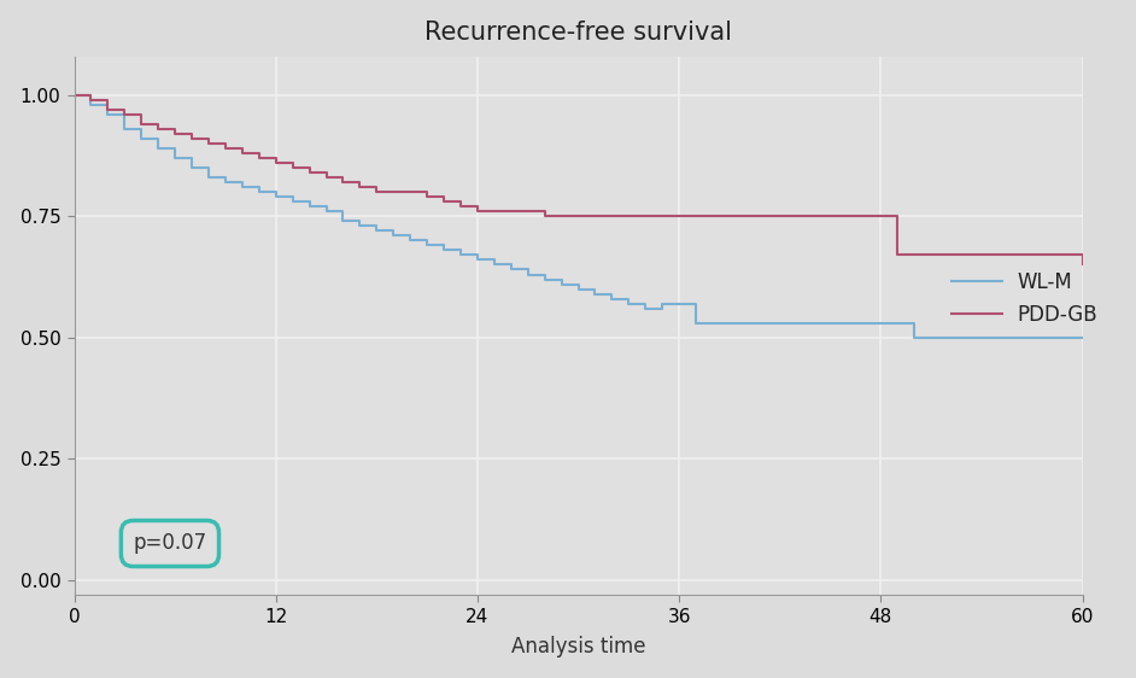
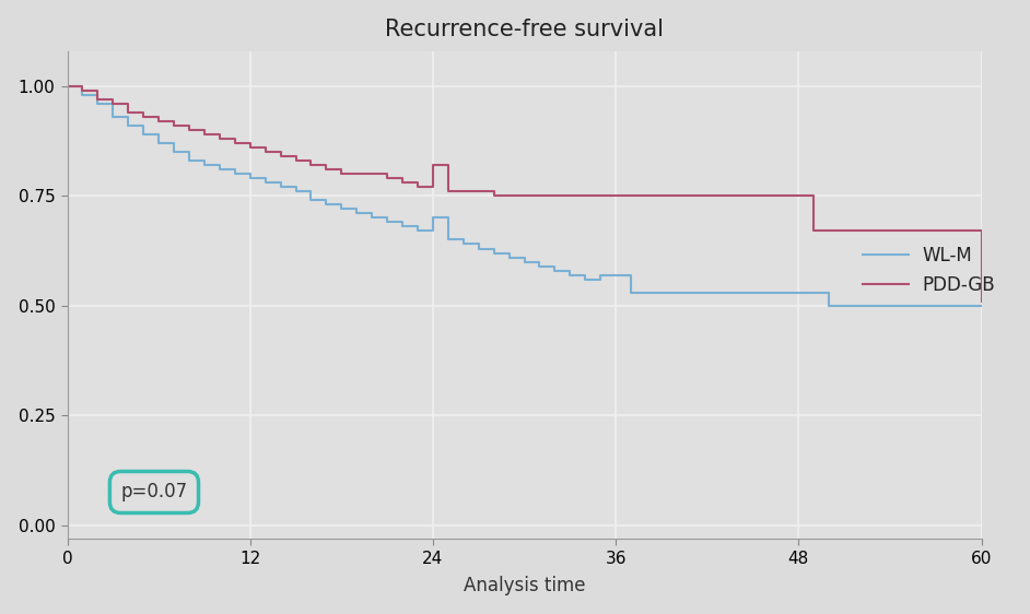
WL-M/24: 0.66 -> 0.70
PDD-GB/24: 0.76 -> 0.82
PDD-GB/60: 0.65 -> 0.51
